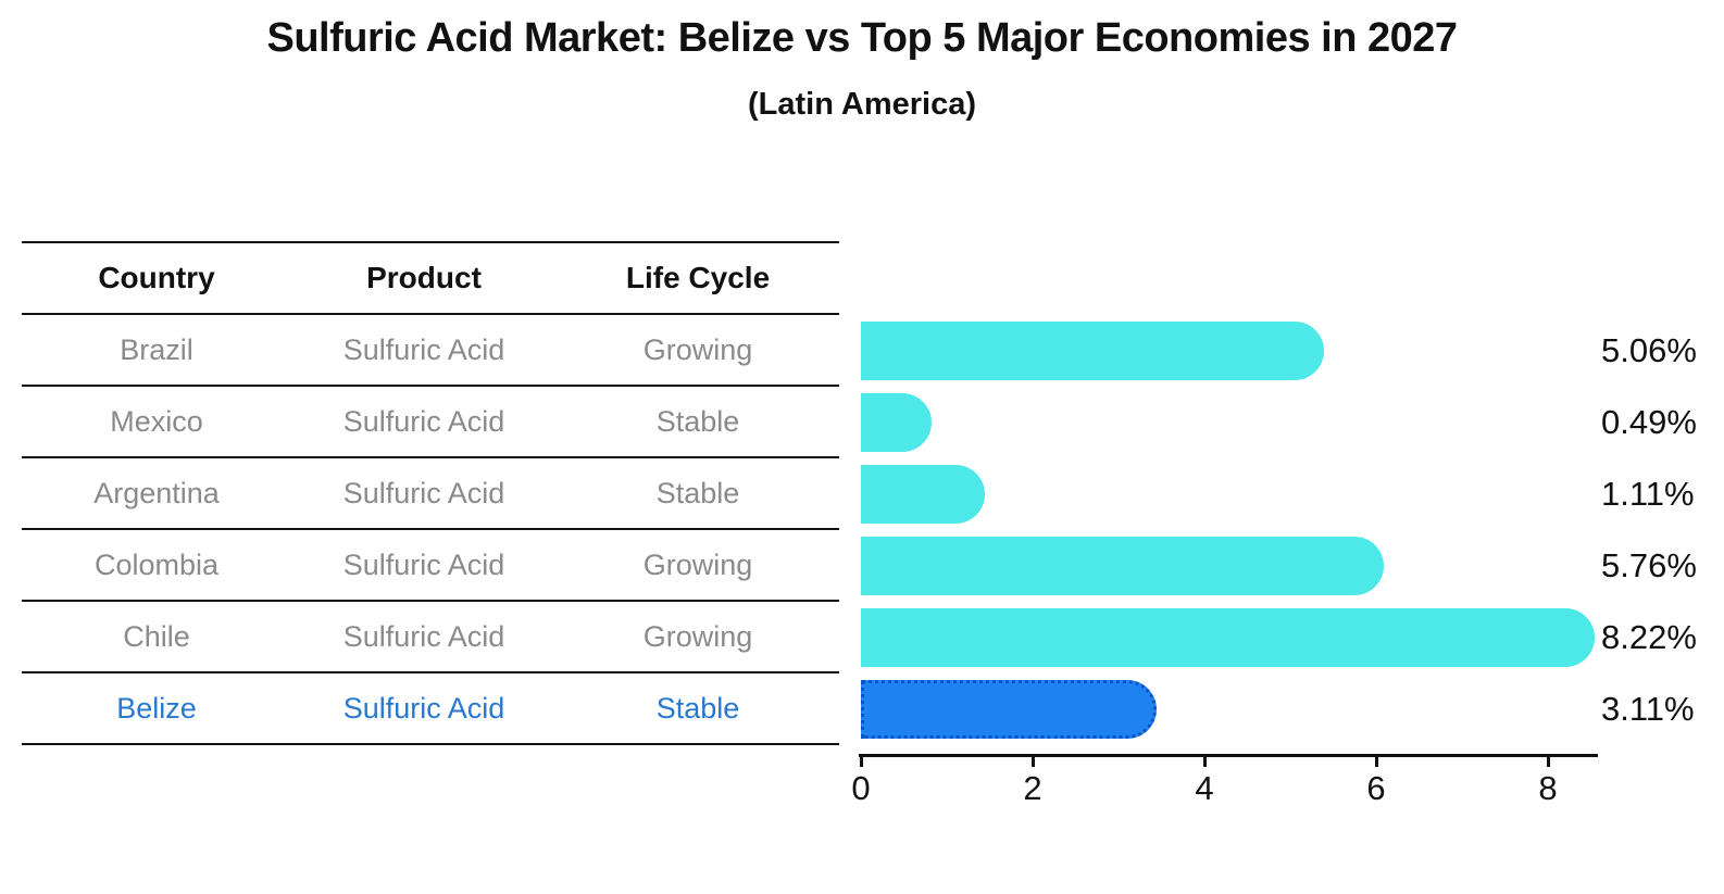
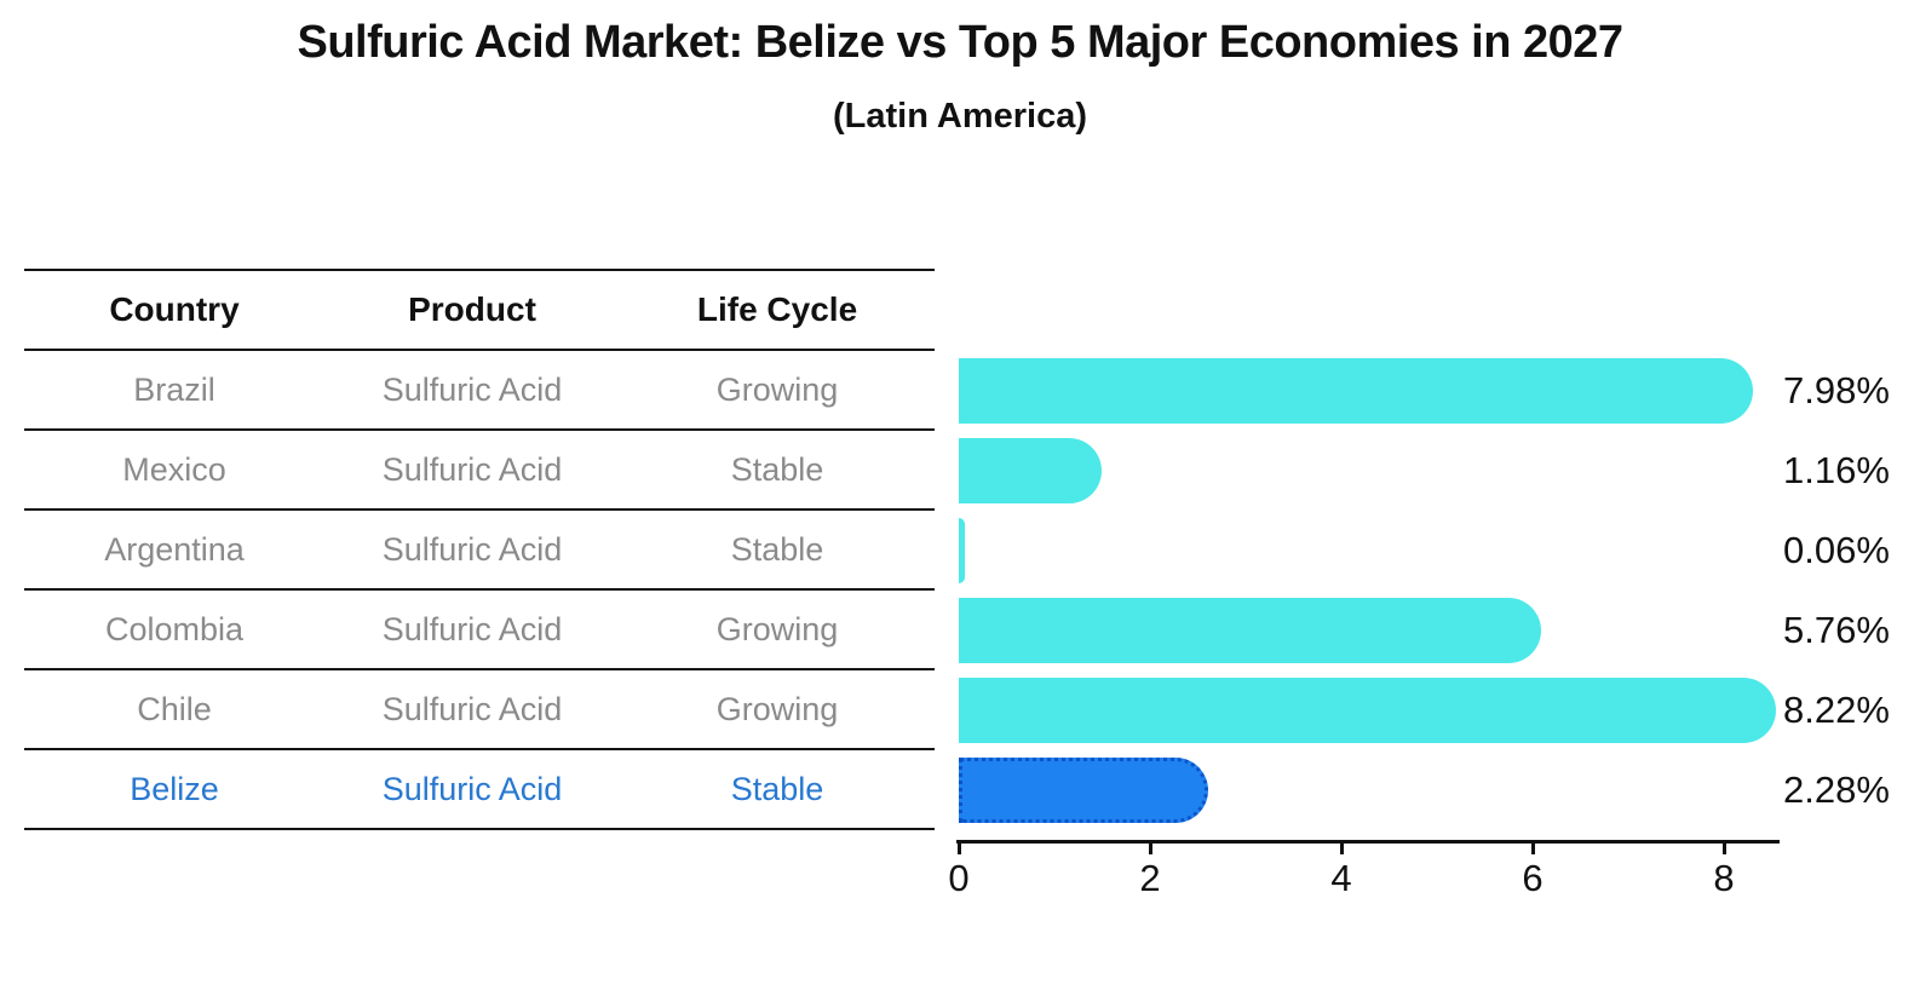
Brazil: 5.06% -> 7.98%
Mexico: 0.49% -> 1.16%
Argentina: 1.11% -> 0.06%
Belize: 3.11% -> 2.28%
